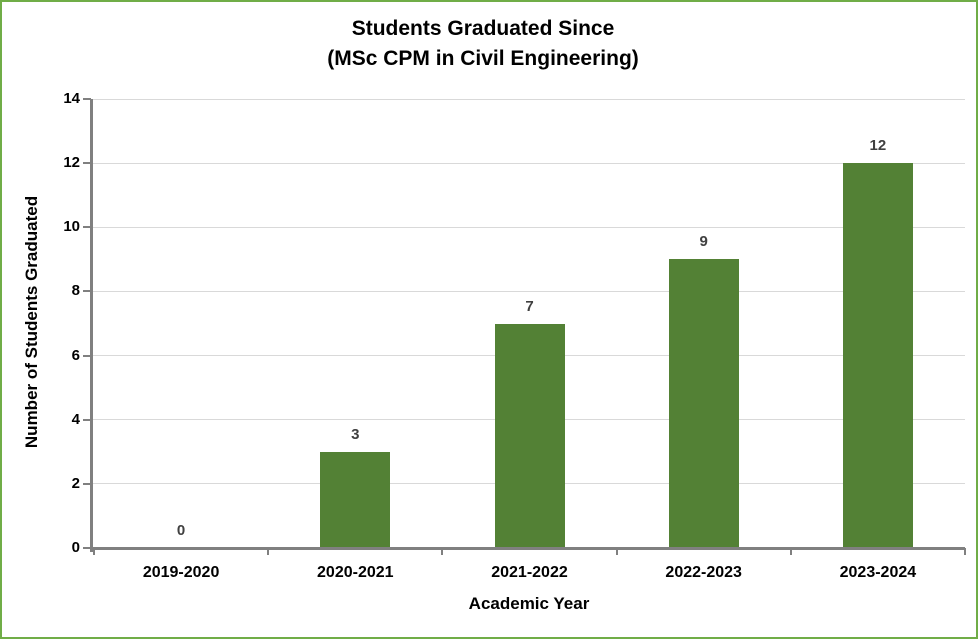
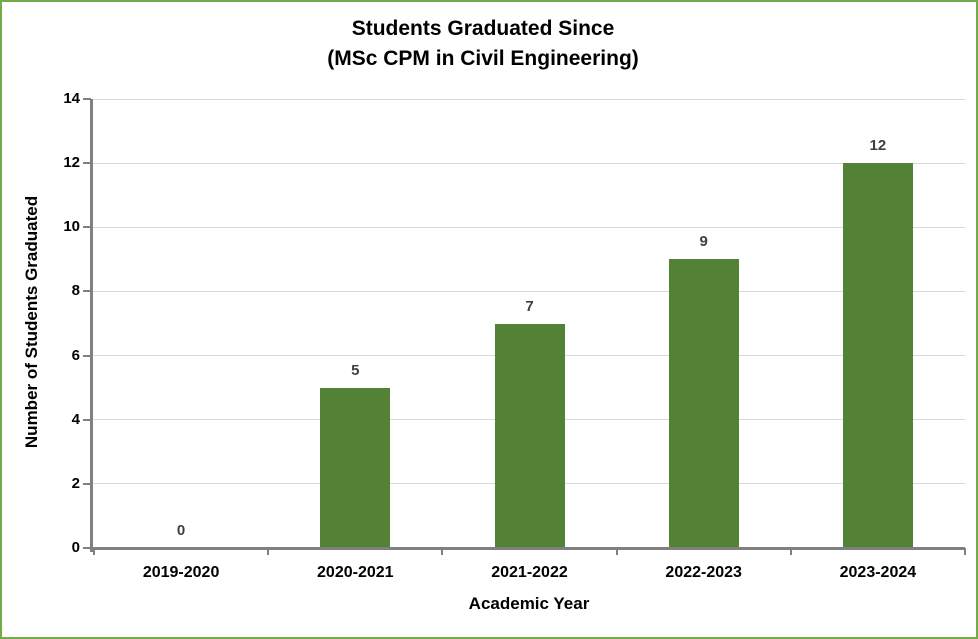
2020-2021: 3 -> 5
